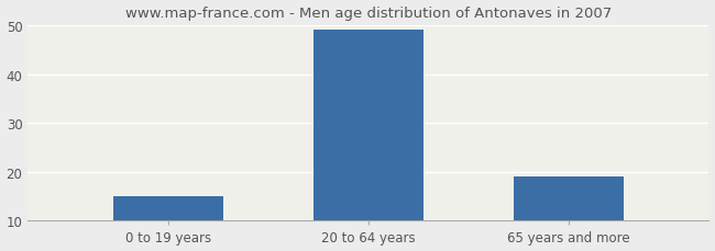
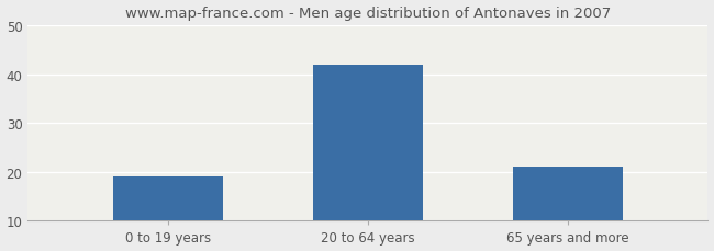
0 to 19 years: 15 -> 19
20 to 64 years: 49 -> 42
65 years and more: 19 -> 21
